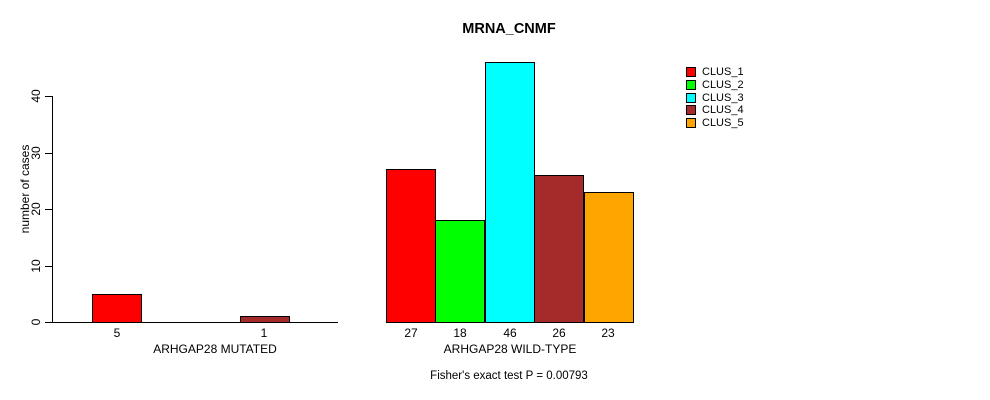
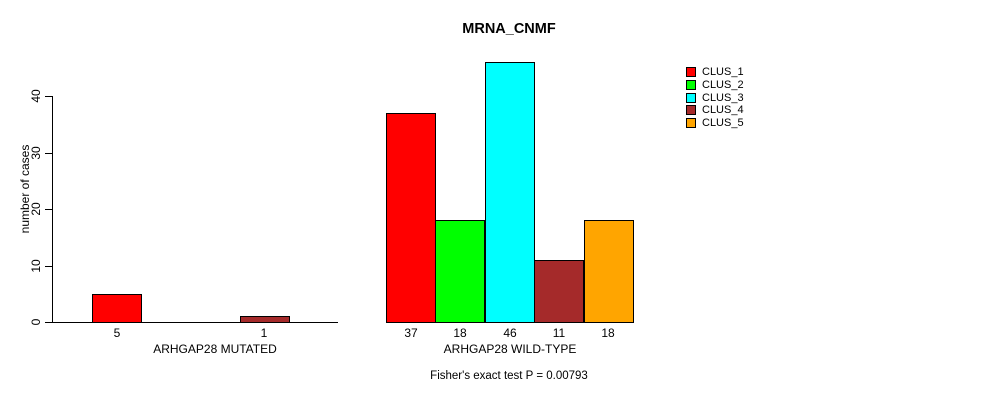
CLUS_1/ARHGAP28 WILD-TYPE: 27 -> 37
CLUS_4/ARHGAP28 WILD-TYPE: 26 -> 11
CLUS_5/ARHGAP28 WILD-TYPE: 23 -> 18
